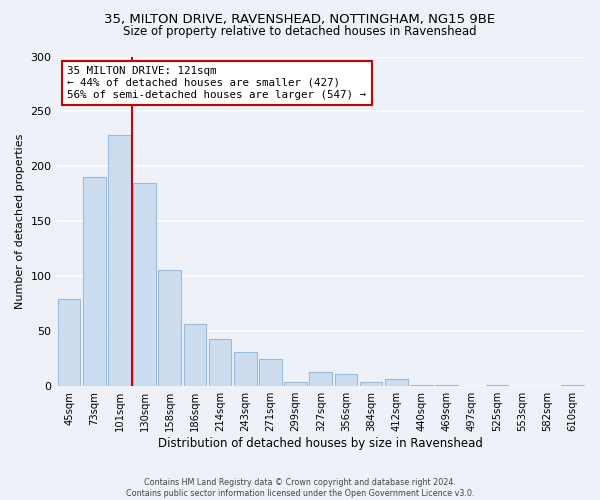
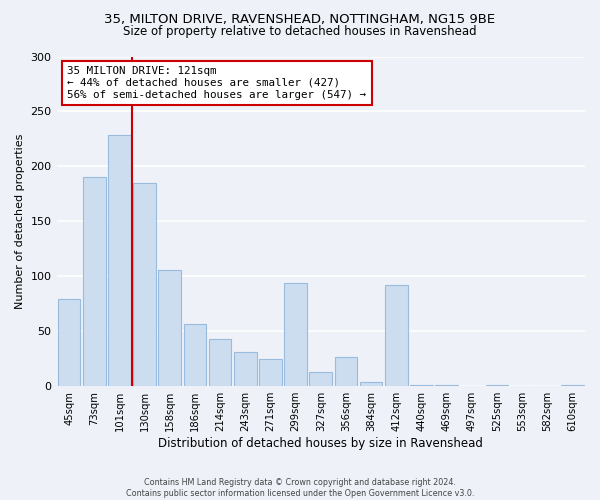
299sqm: 4 -> 94
356sqm: 11 -> 27
412sqm: 7 -> 92
